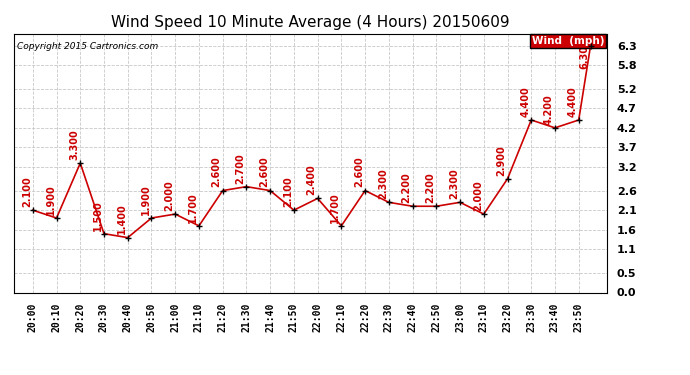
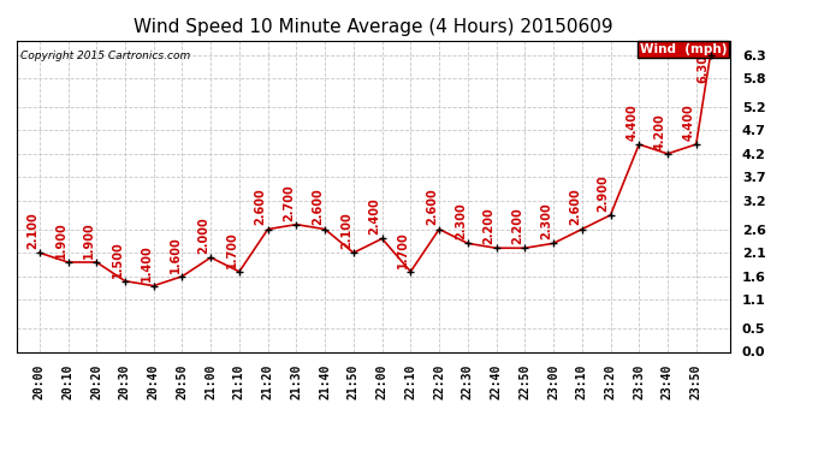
20:20: 3.300 -> 1.900
20:50: 1.900 -> 1.600
23:10: 2.000 -> 2.600
